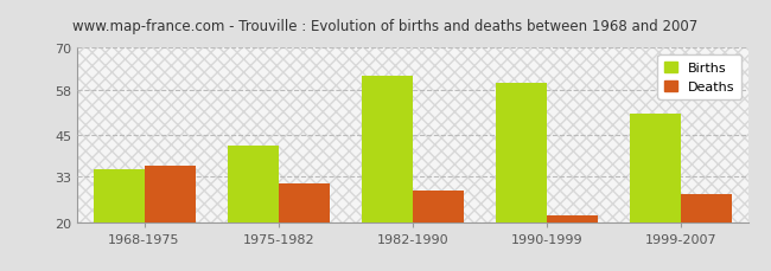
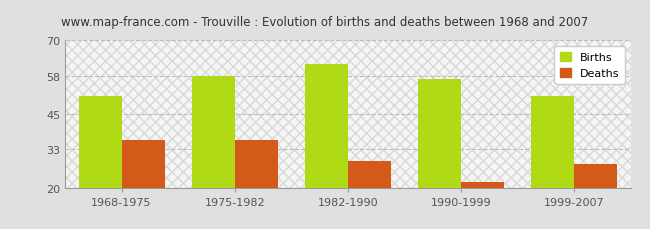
Births/1968-1975: 35 -> 51
Births/1975-1982: 42 -> 58
Deaths/1975-1982: 31 -> 36
Births/1990-1999: 60 -> 57
